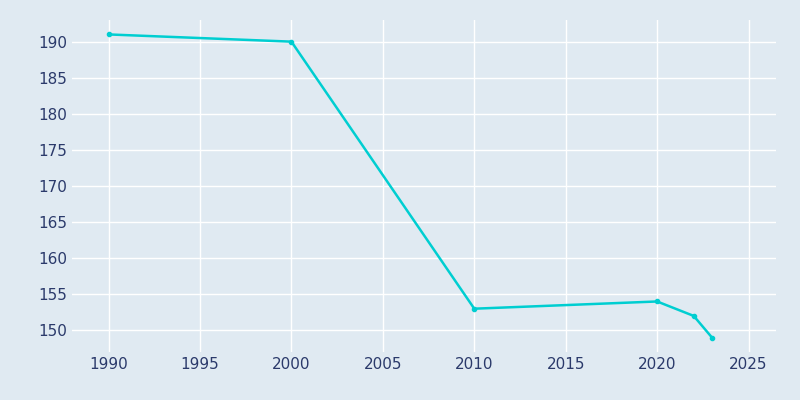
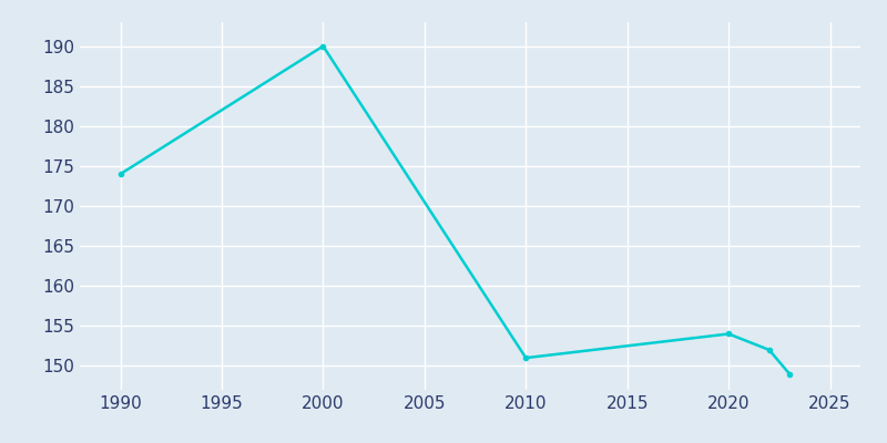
1990: 191 -> 174
2010: 153 -> 151
